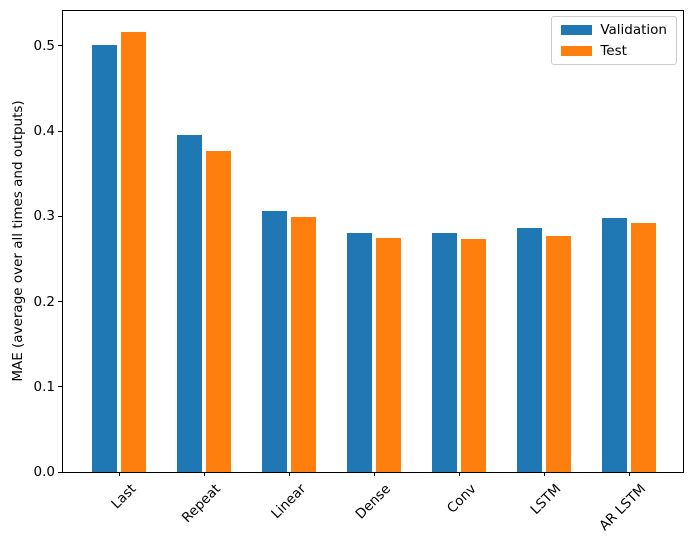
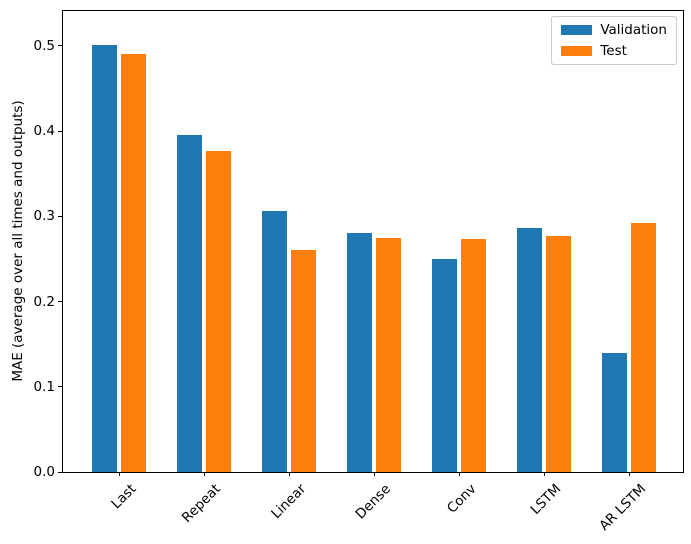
Test/Last: 0.52 -> 0.49
Test/Linear: 0.30 -> 0.26
Validation/Conv: 0.28 -> 0.25
Validation/AR LSTM: 0.30 -> 0.14
